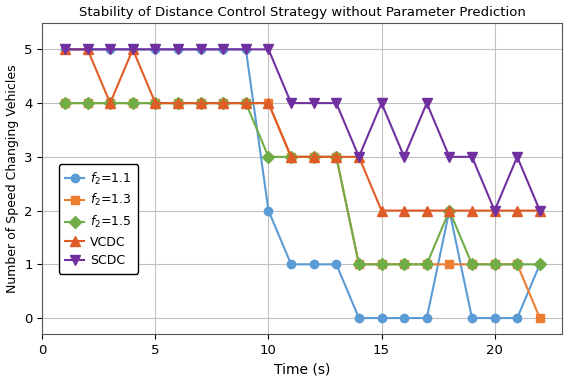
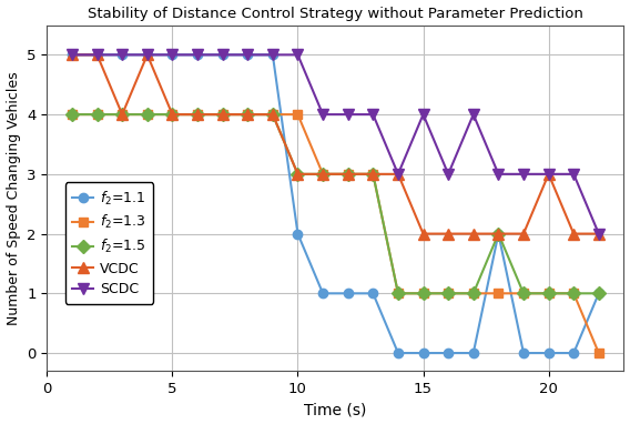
VCDC/10: 4 -> 3
VCDC/20: 2 -> 3
SCDC/20: 2 -> 3
